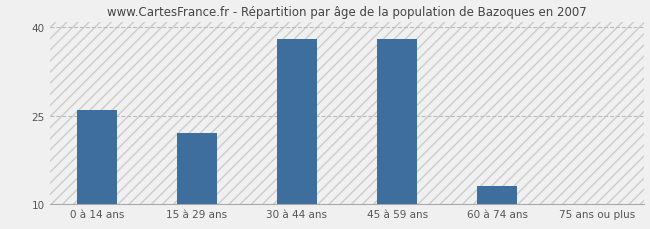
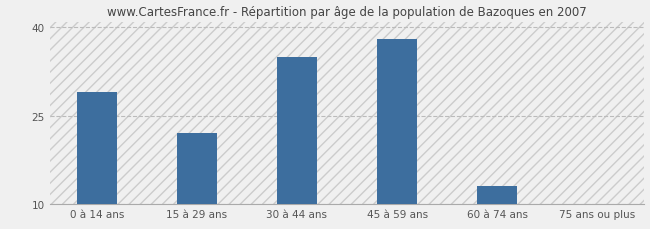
0 à 14 ans: 26 -> 29
30 à 44 ans: 38 -> 35
